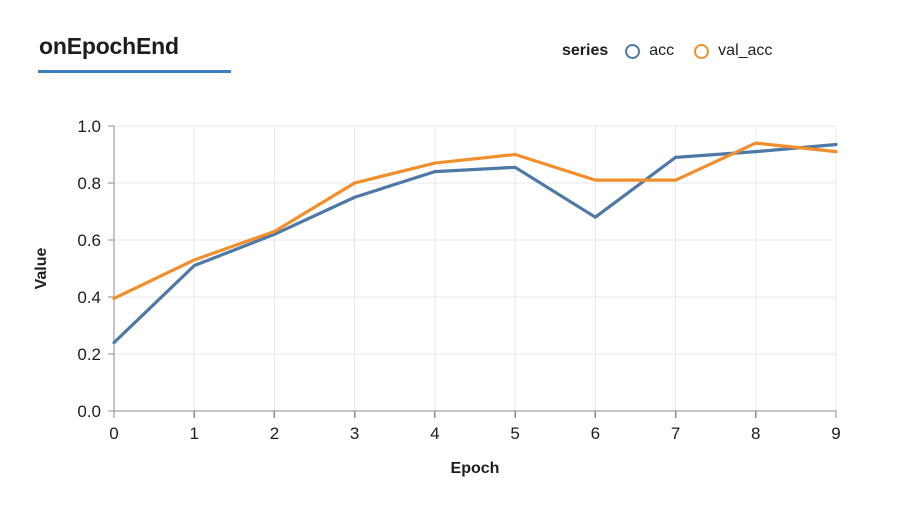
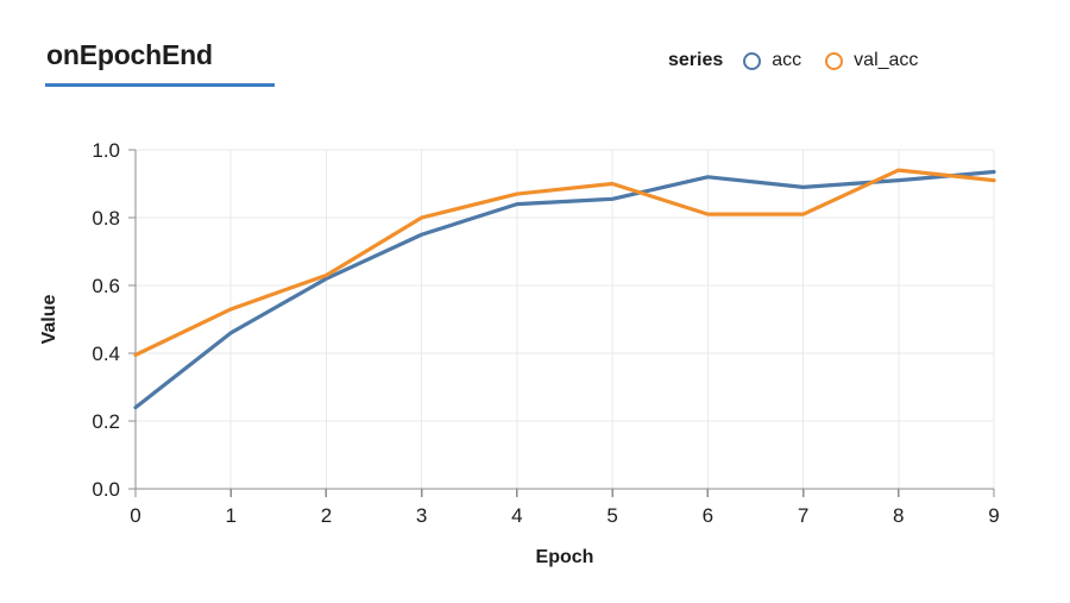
acc/1: 0.51 -> 0.46
acc/6: 0.68 -> 0.92
